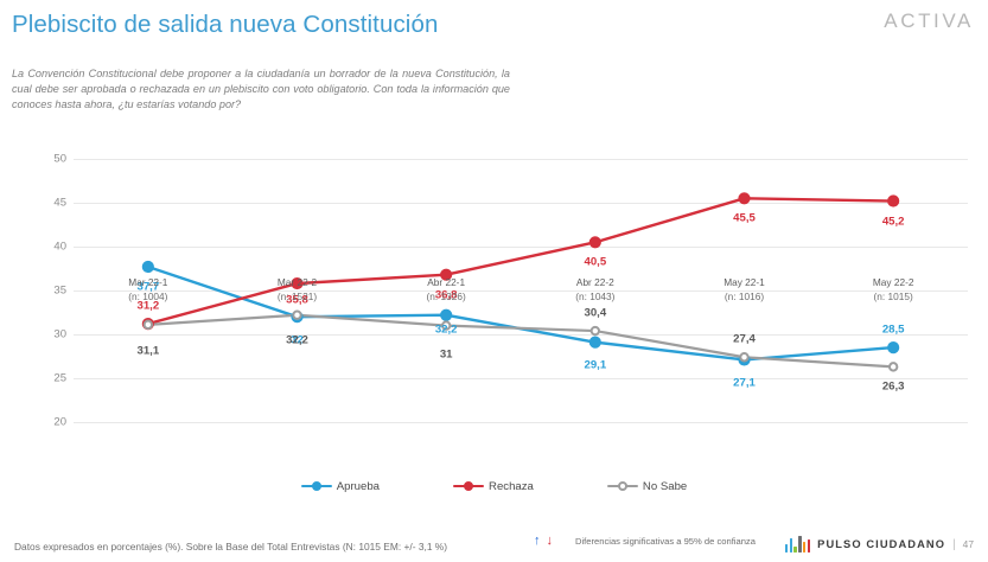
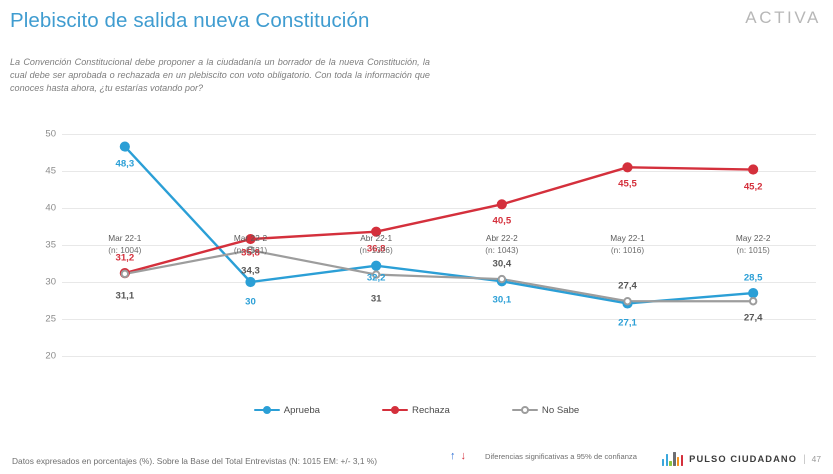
Aprueba/Mar 22-1: 37,7 -> 48,3
Aprueba/Mar 22-2: 32 -> 30
No Sabe/Mar 22-2: 32,2 -> 34,3
Aprueba/Abr 22-2: 29,1 -> 30,1
No Sabe/May 22-2: 26,3 -> 27,4
